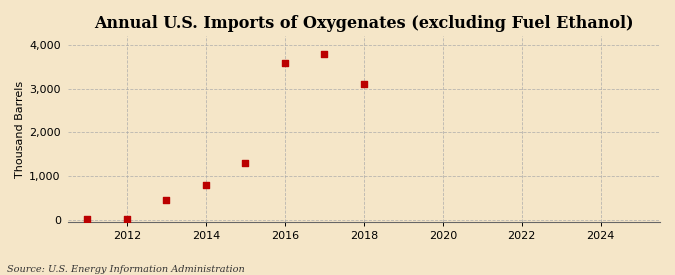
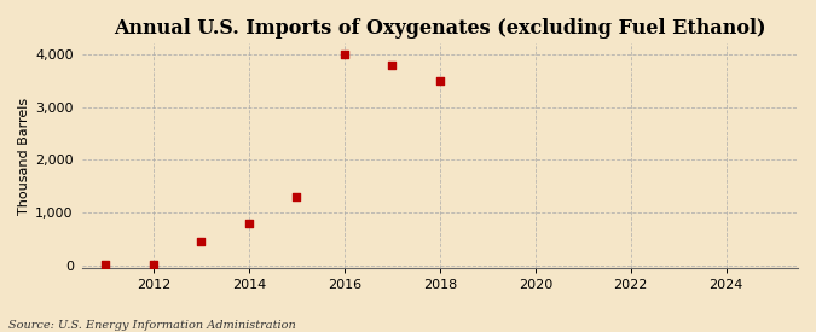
2016: 3,600 -> 4,000
2018: 3,100 -> 3,500
